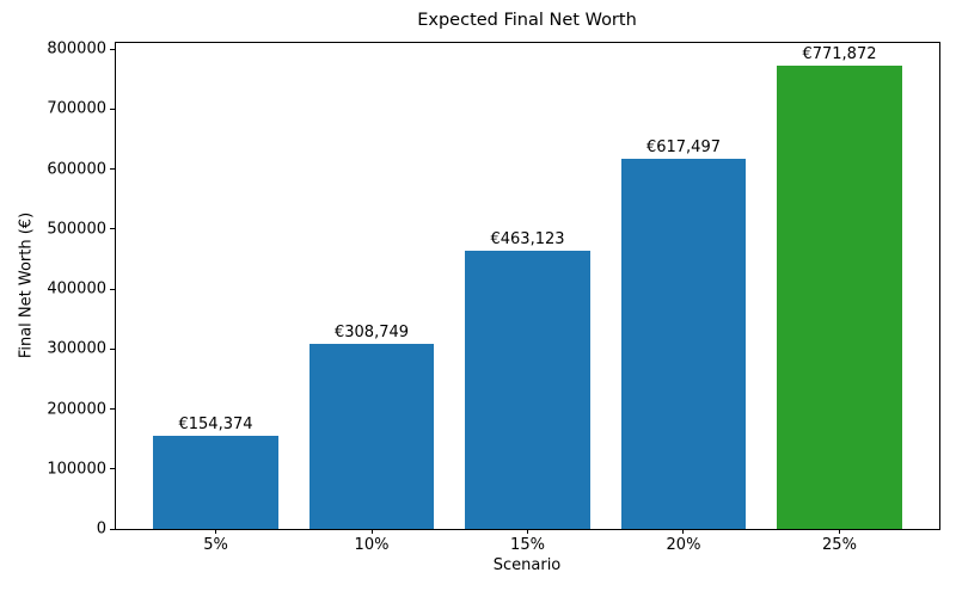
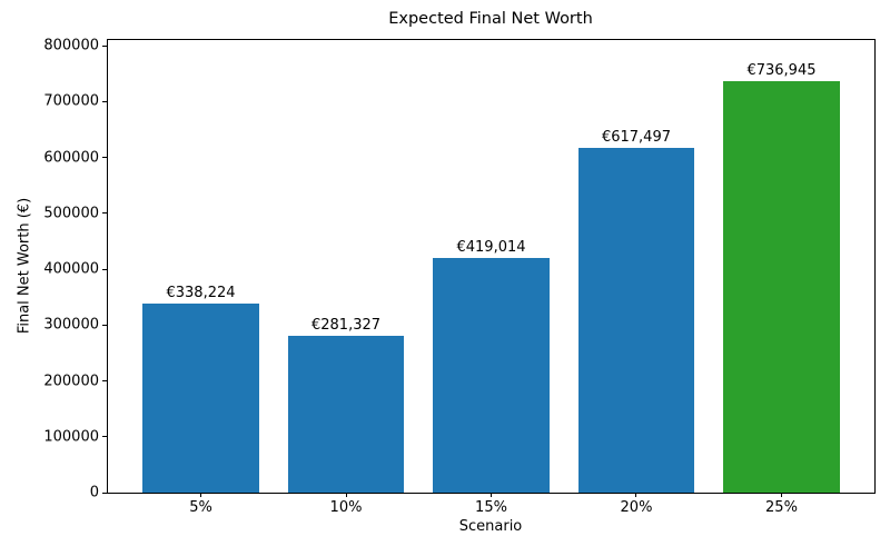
5%: €154,374 -> €338,224
10%: €308,749 -> €281,327
15%: €463,123 -> €419,014
25%: €771,872 -> €736,945
